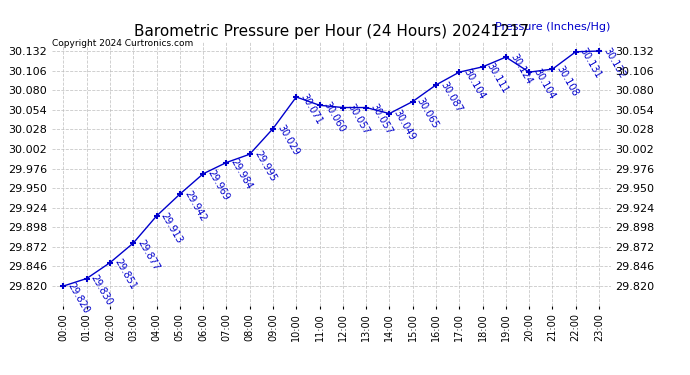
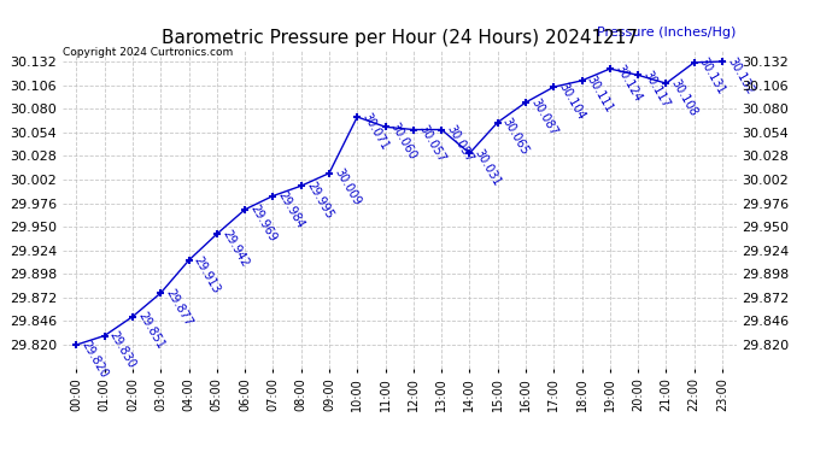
09:00: 30.029 -> 30.009
14:00: 30.049 -> 30.031
20:00: 30.104 -> 30.117
